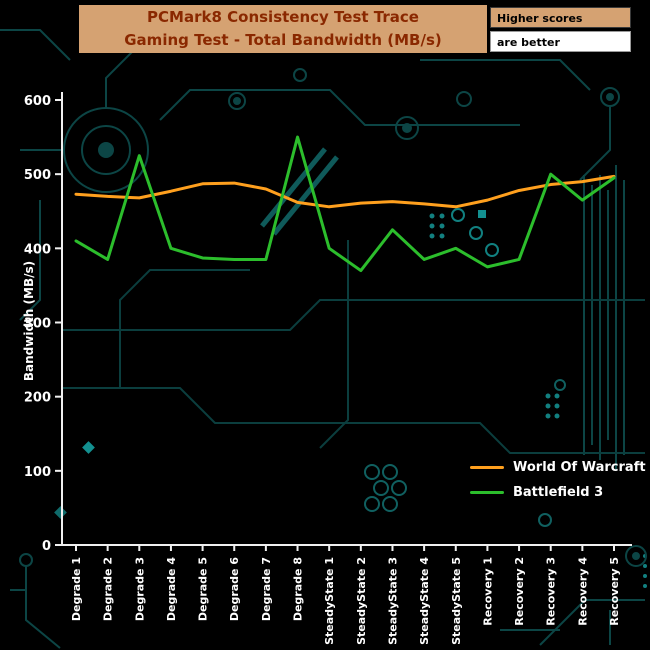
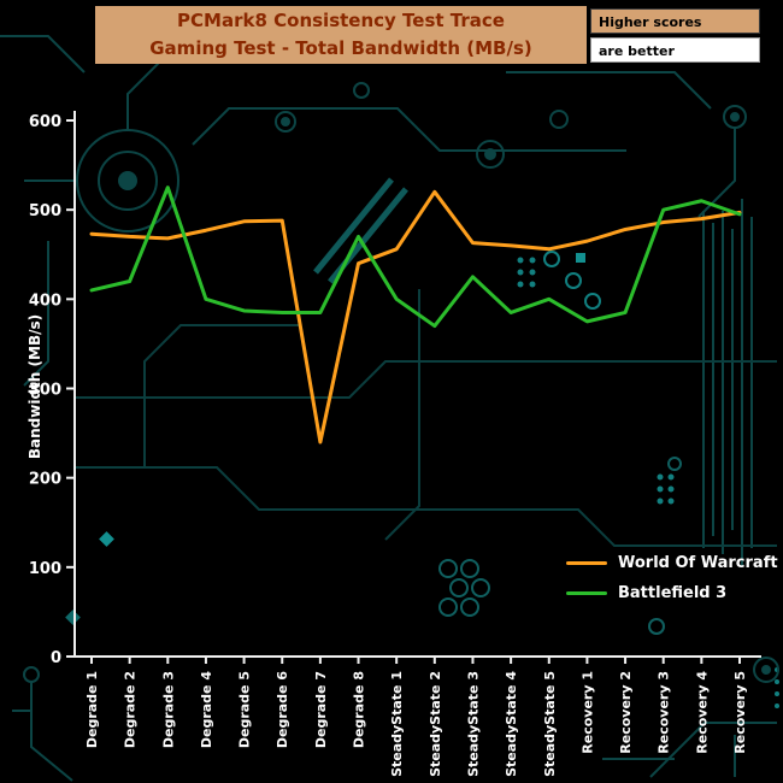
Battlefield 3/Degrade 2: 380 -> 420
World Of Warcraft/Degrade 7: 480 -> 240
World Of Warcraft/Degrade 8: 460 -> 440
Battlefield 3/Degrade 8: 550 -> 470
World Of Warcraft/SteadyState 2: 460 -> 520
Battlefield 3/Recovery 4: 460 -> 510
